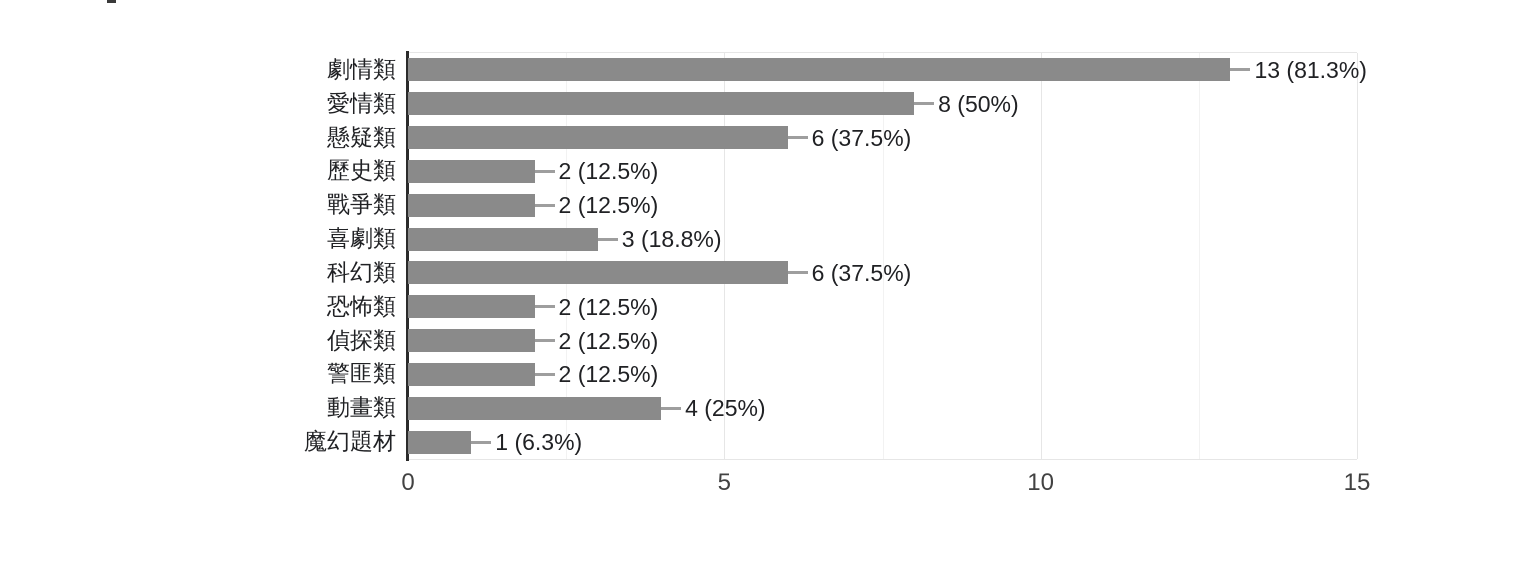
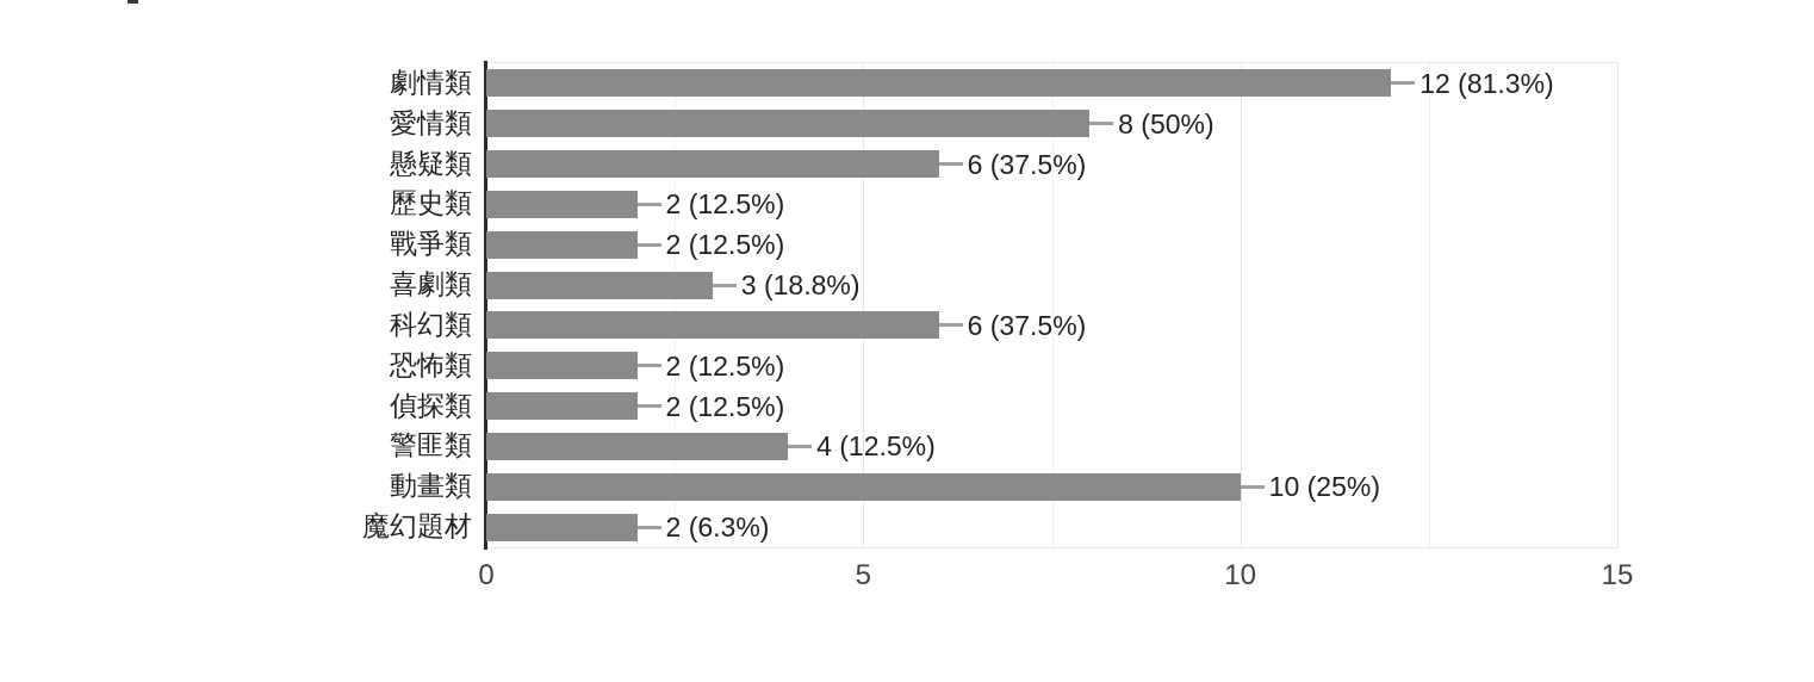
劇情類: 13 -> 12
警匪類: 2 -> 4
動畫類: 4 -> 10
魔幻題材: 1 -> 2
